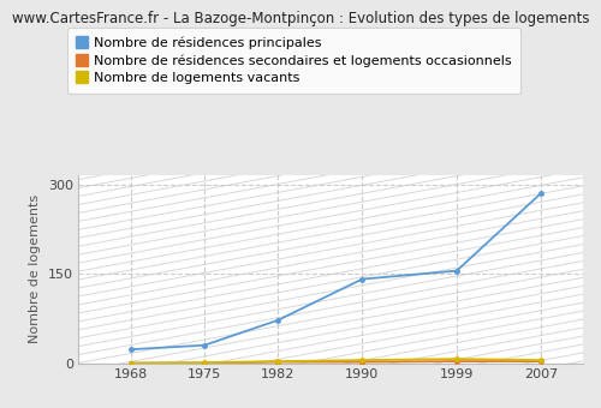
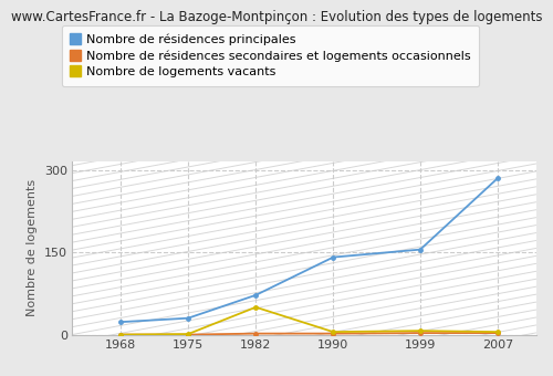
Nombre de logements vacants/1982: 3 -> 50
